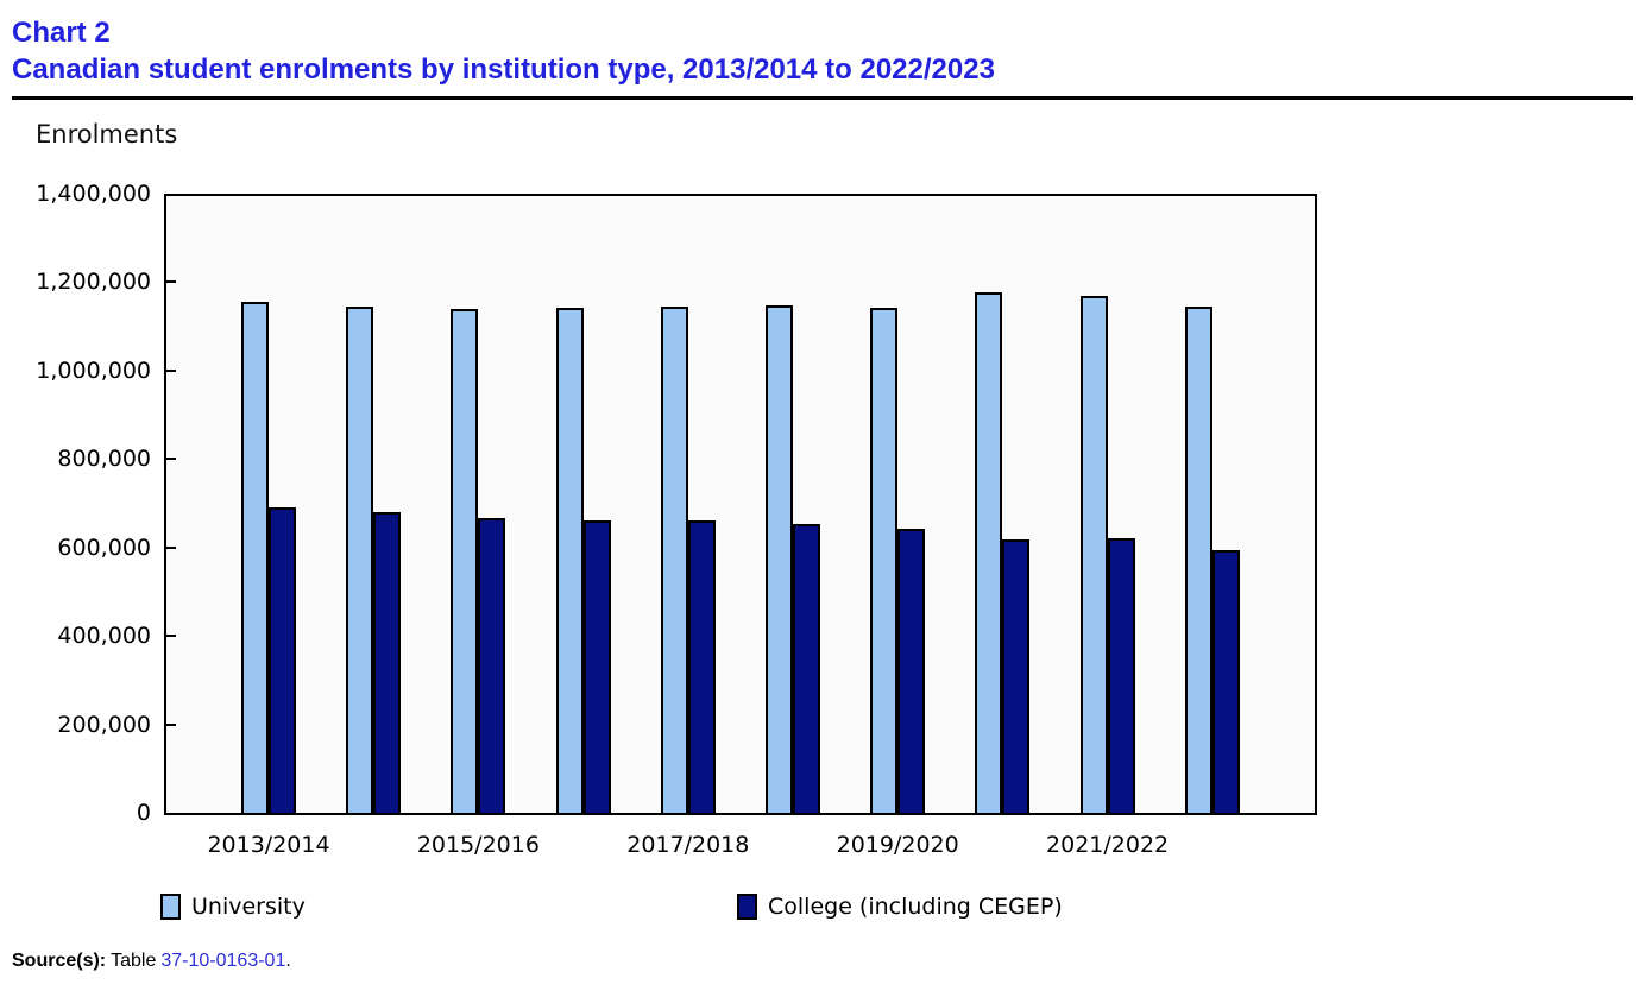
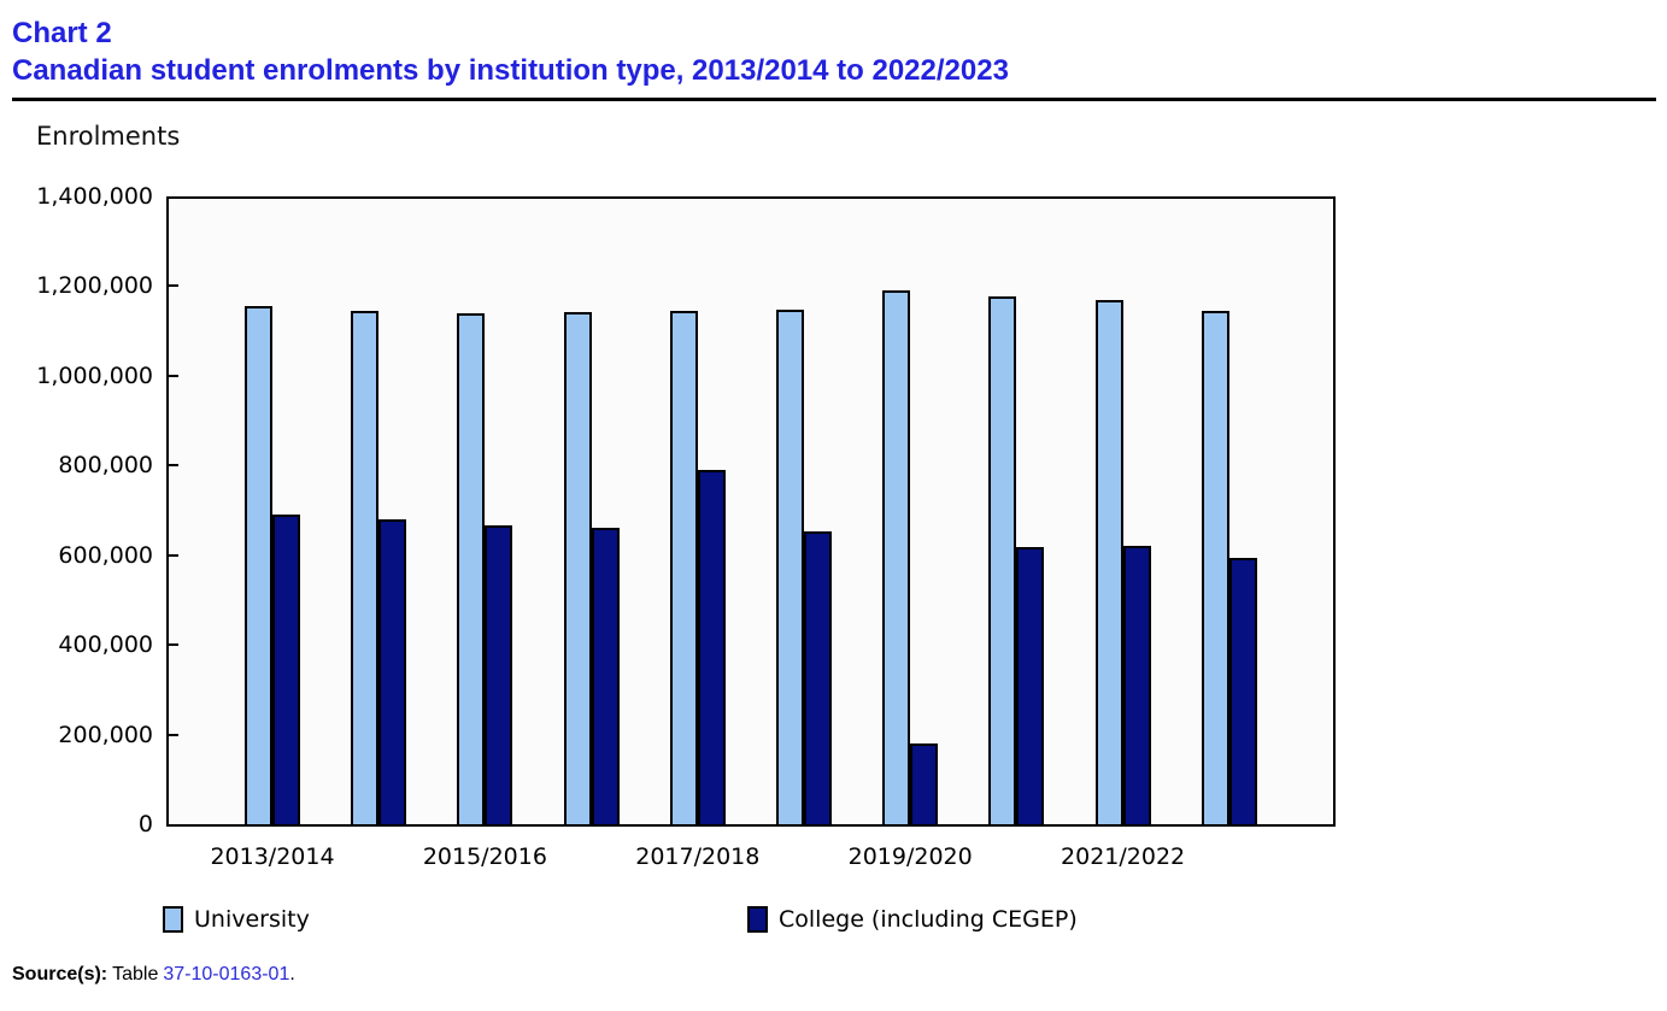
College (including CEGEP)/2017/2018: 660000 -> 790000
University/2019/2020: 1140000 -> 1190000
College (including CEGEP)/2019/2020: 640000 -> 180000
